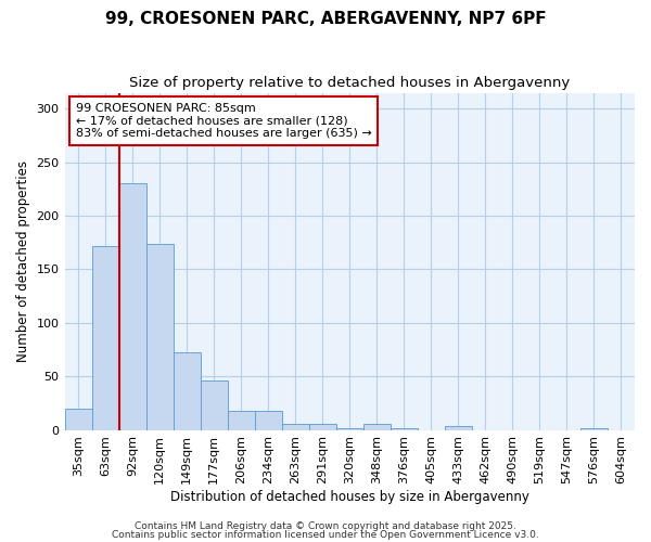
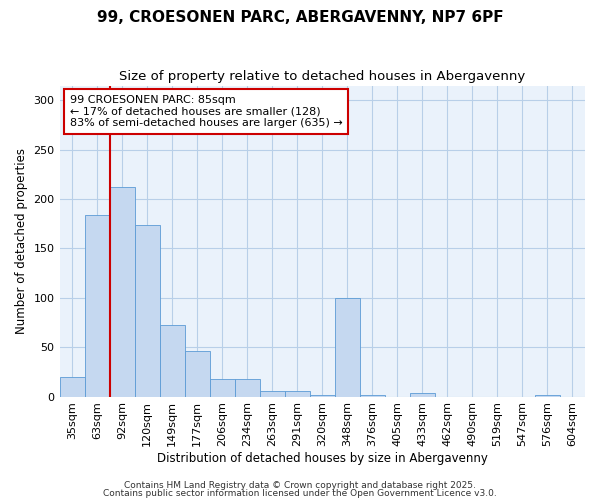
63sqm: 172 -> 184
92sqm: 230 -> 212
348sqm: 6 -> 100
